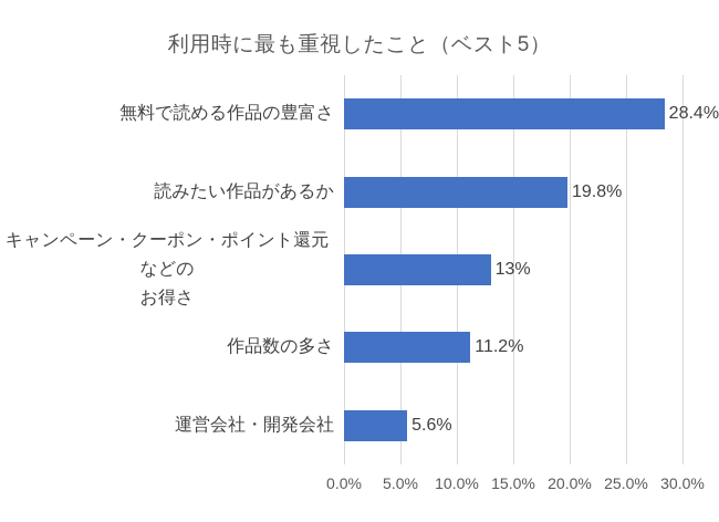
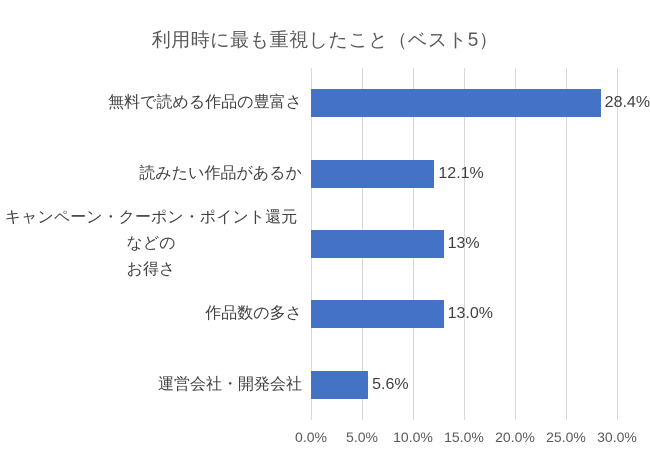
読みたい作品があるか: 19.8% -> 12.1%
作品数の多さ: 11.2% -> 13.0%
